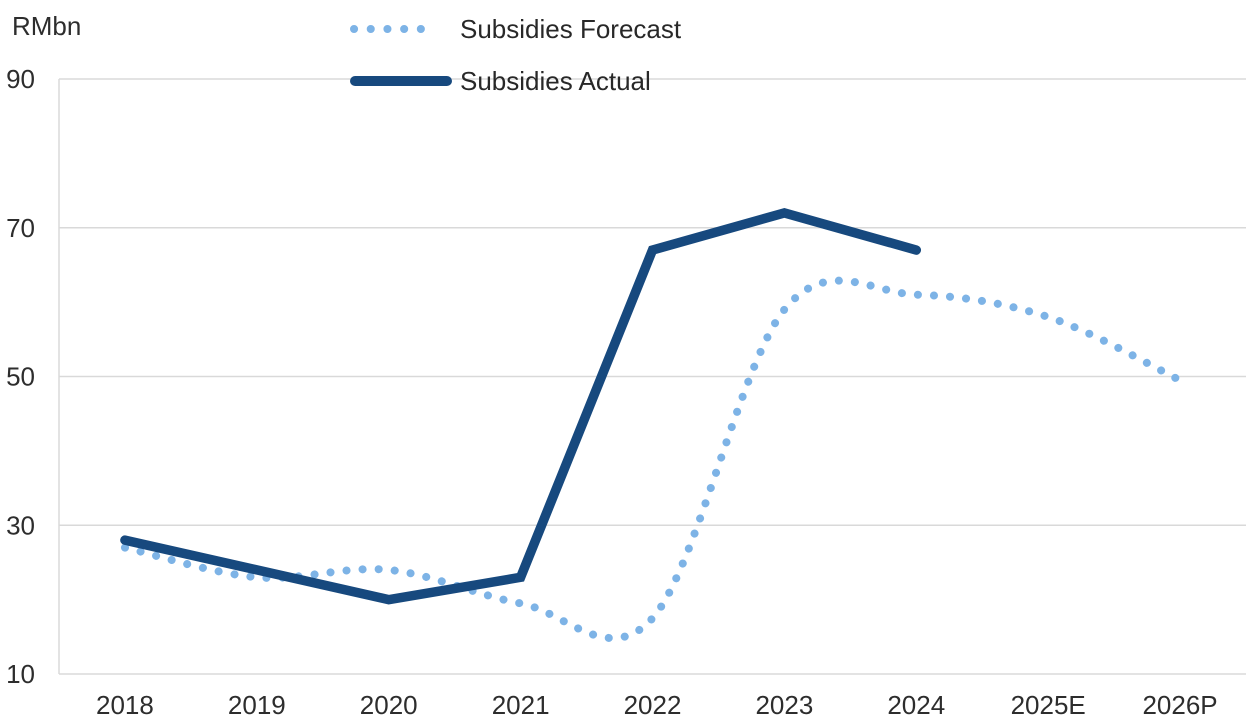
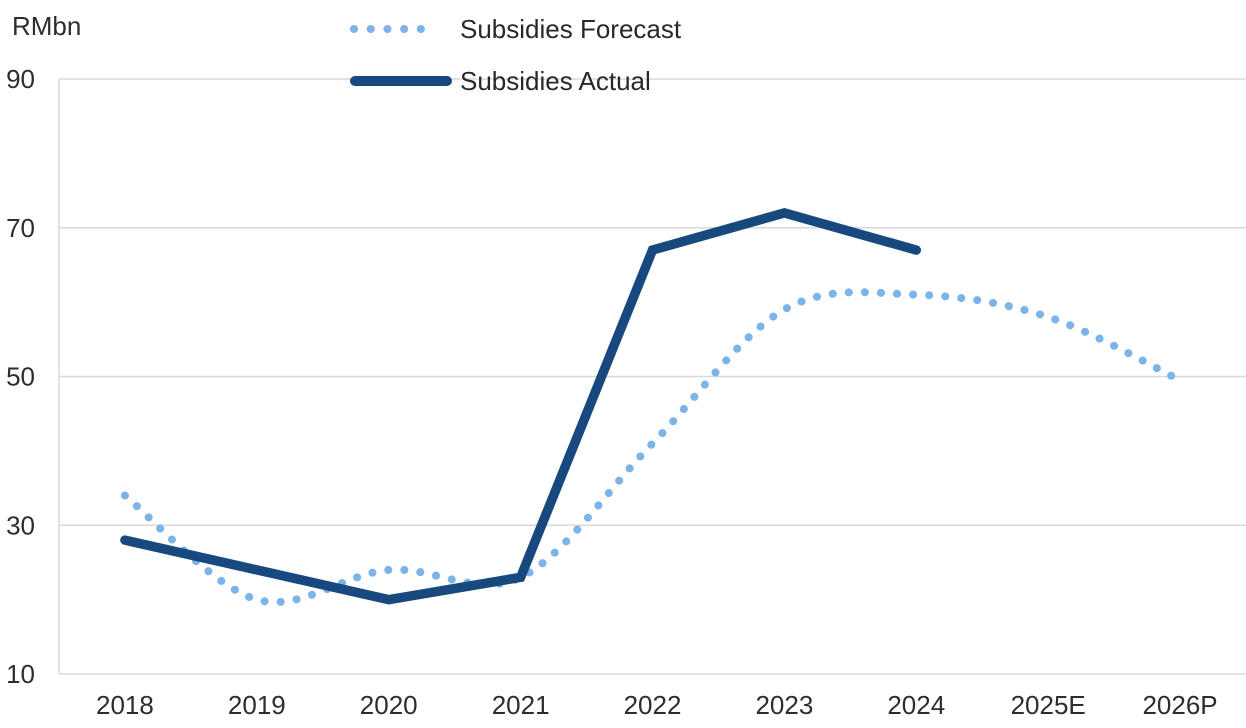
Subsidies Forecast/2018: 27 -> 34
Subsidies Forecast/2019: 23 -> 20
Subsidies Forecast/2021: 20 -> 23
Subsidies Forecast/2022: 18 -> 41
